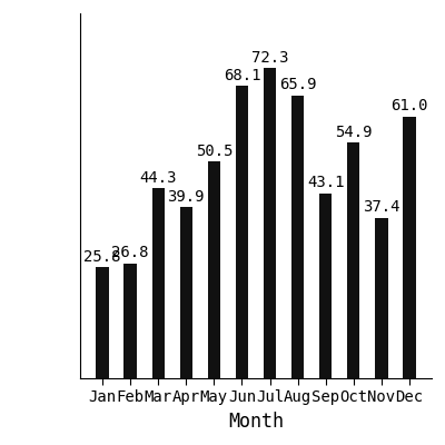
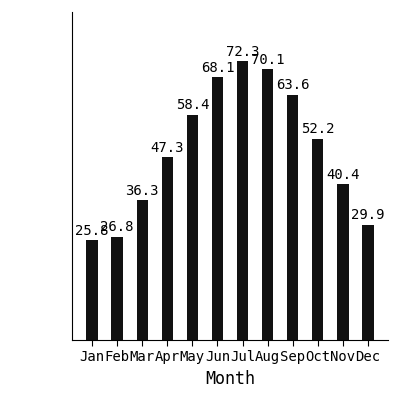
Mar: 44.3 -> 36.3
Apr: 39.9 -> 47.3
May: 50.5 -> 58.4
Aug: 65.9 -> 70.1
Sep: 43.1 -> 63.6
Oct: 54.9 -> 52.2
Nov: 37.4 -> 40.4
Dec: 61.0 -> 29.9
